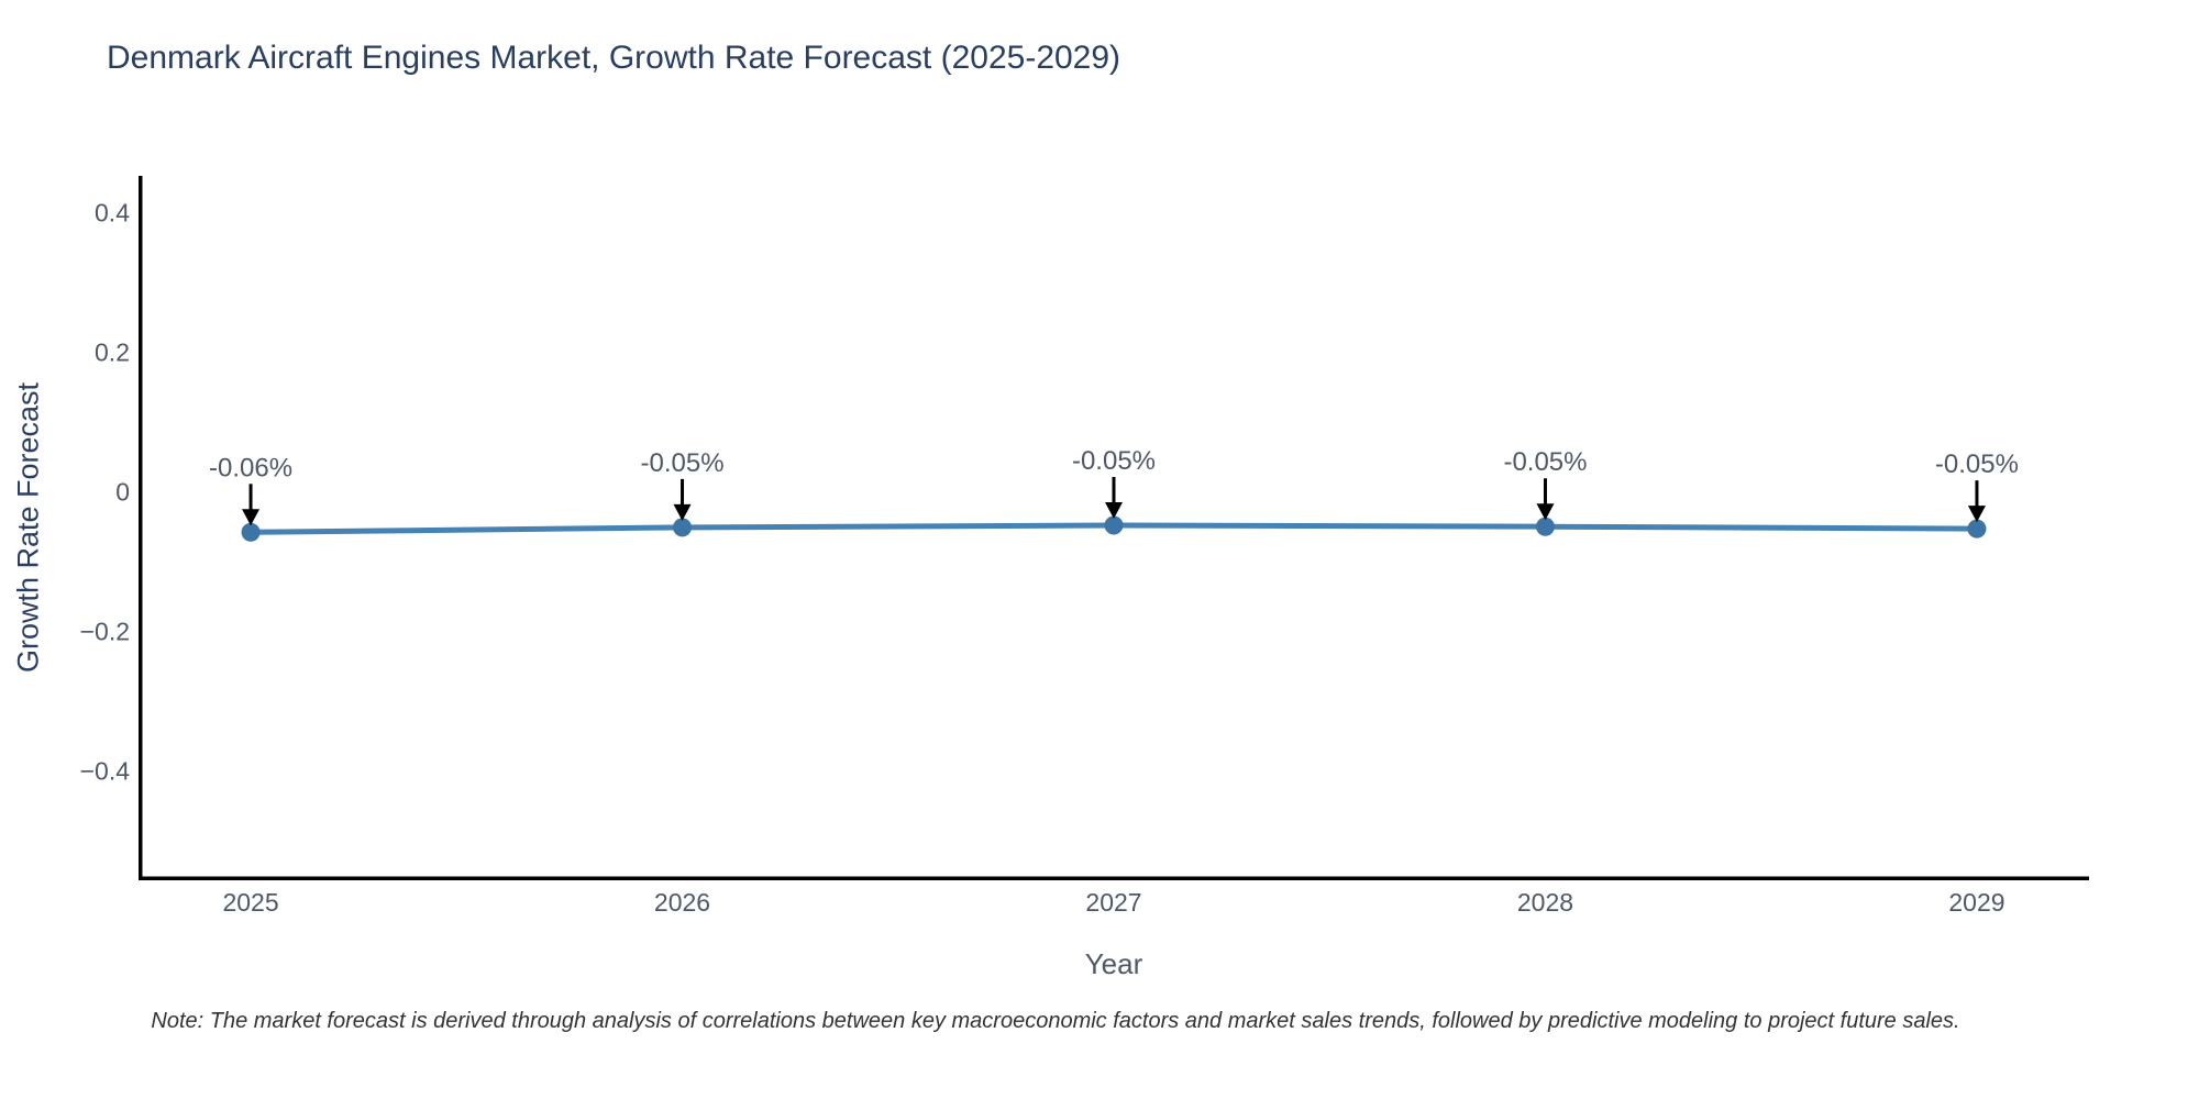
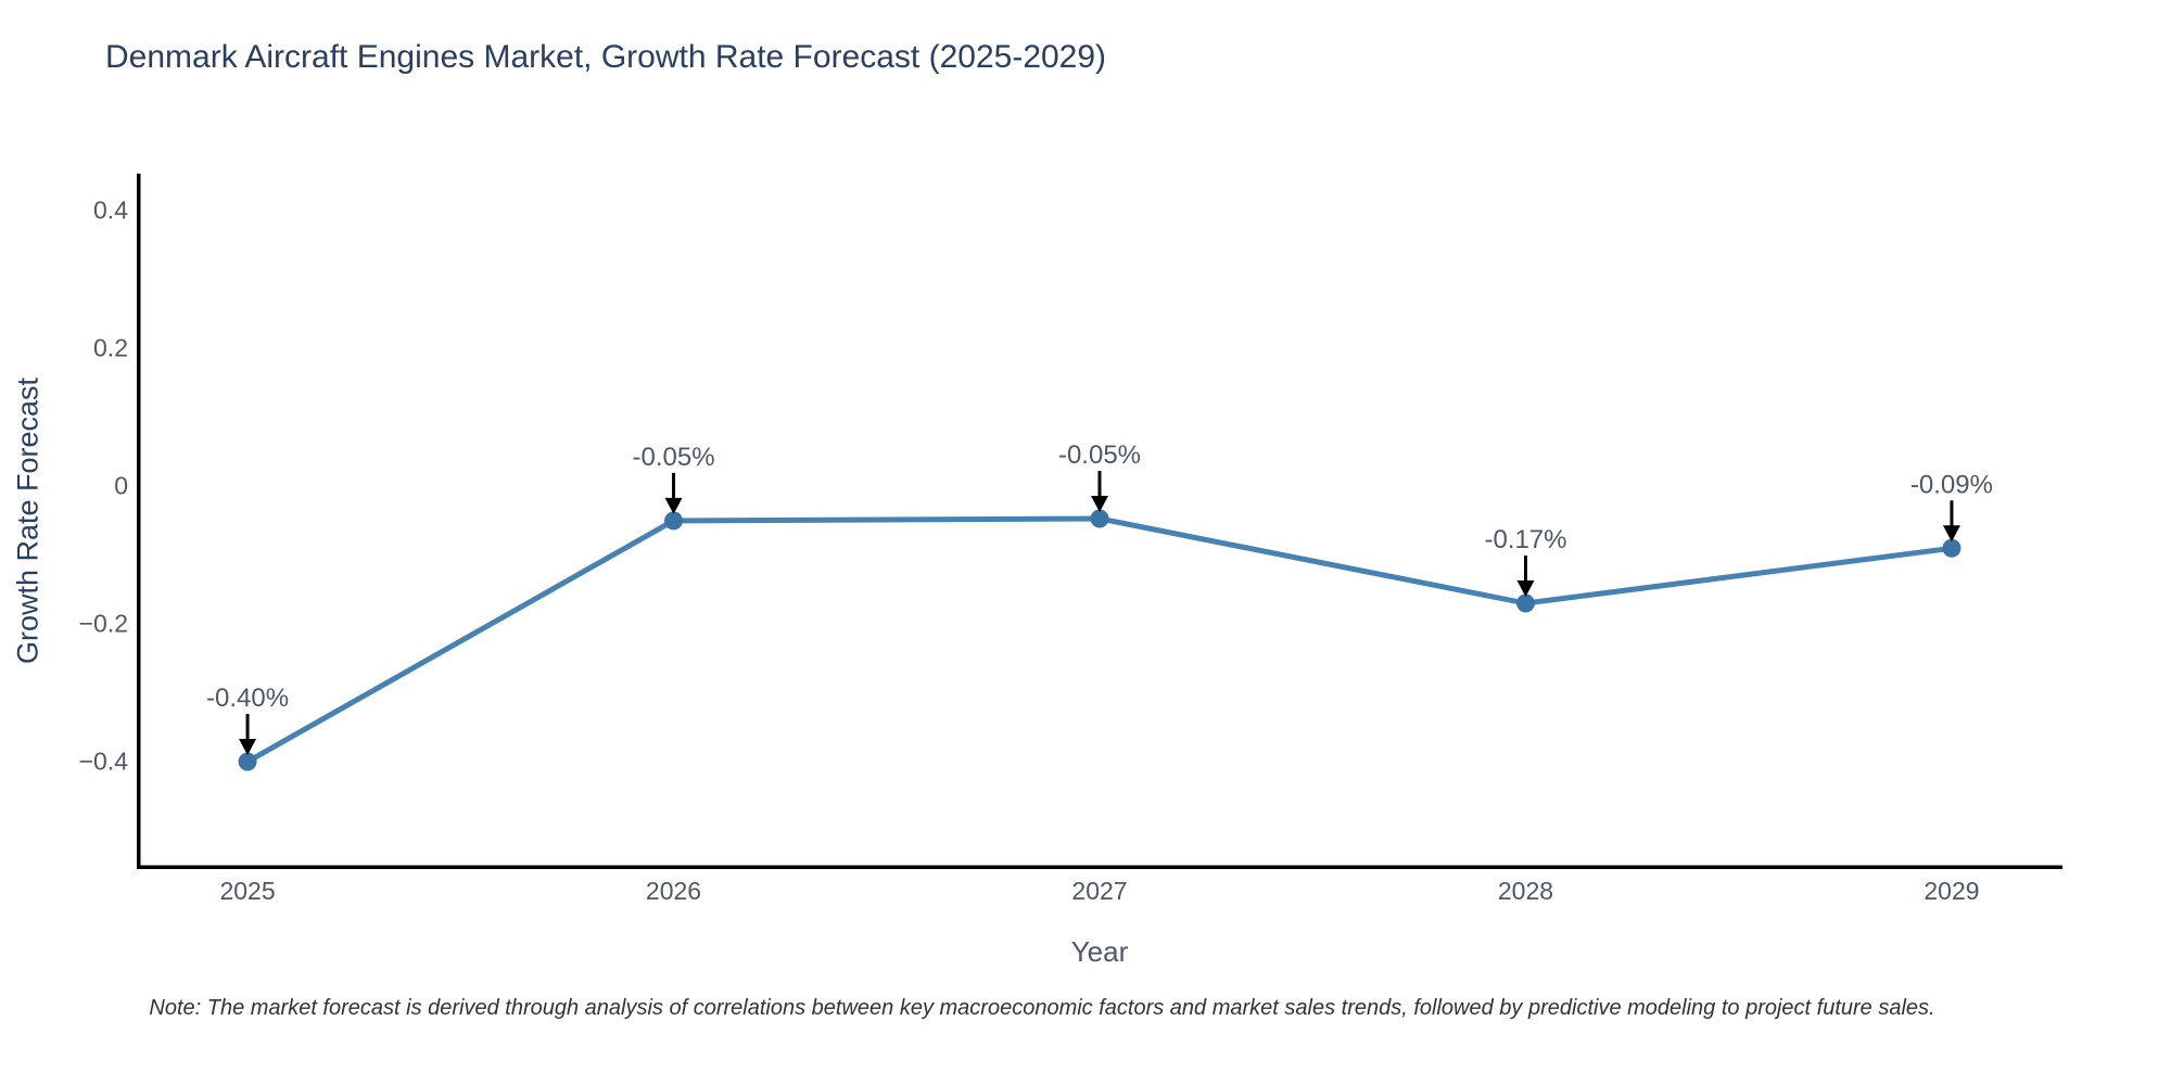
2025: -0.06% -> -0.40%
2028: -0.05% -> -0.17%
2029: -0.05% -> -0.09%
